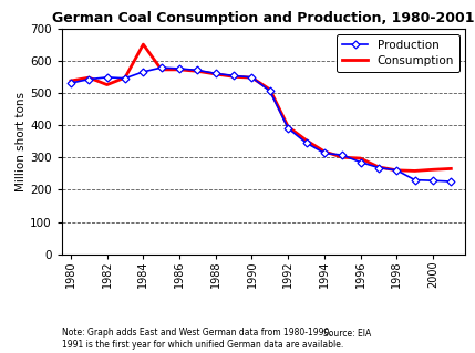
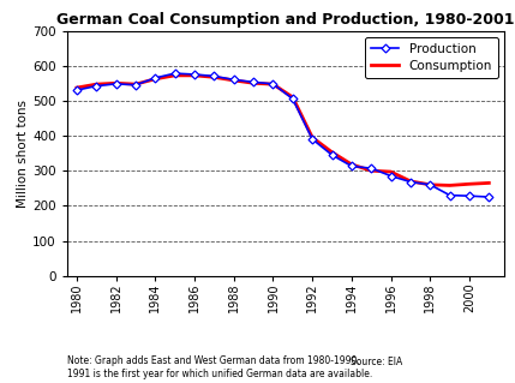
Consumption/1982: 525 -> 550
Consumption/1984: 650 -> 562
